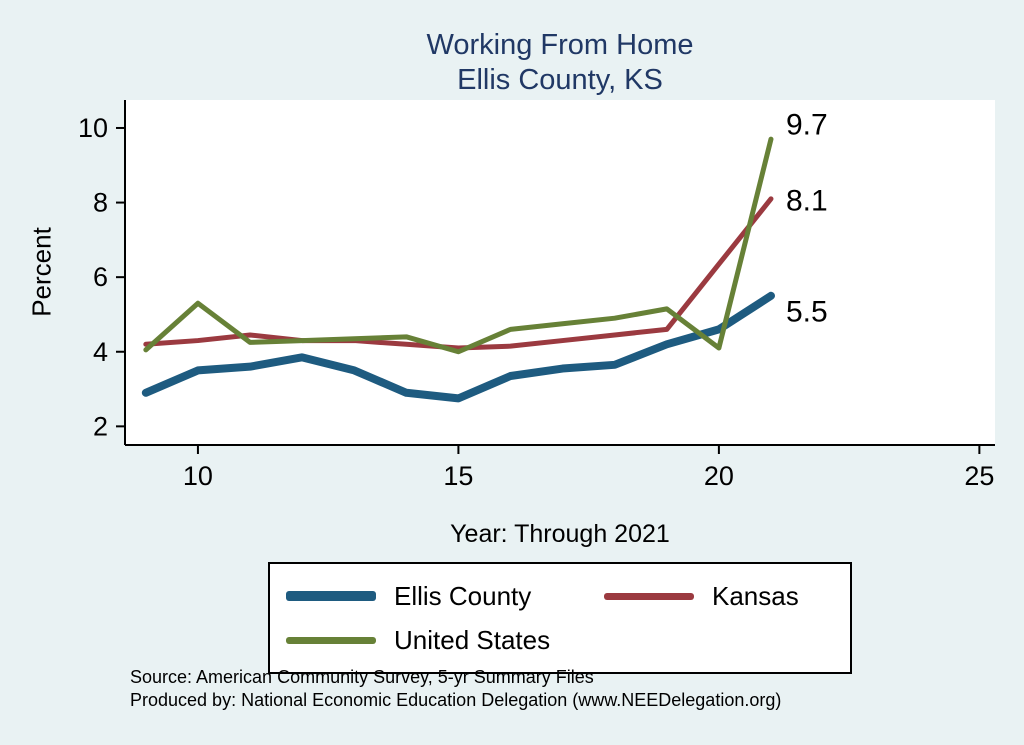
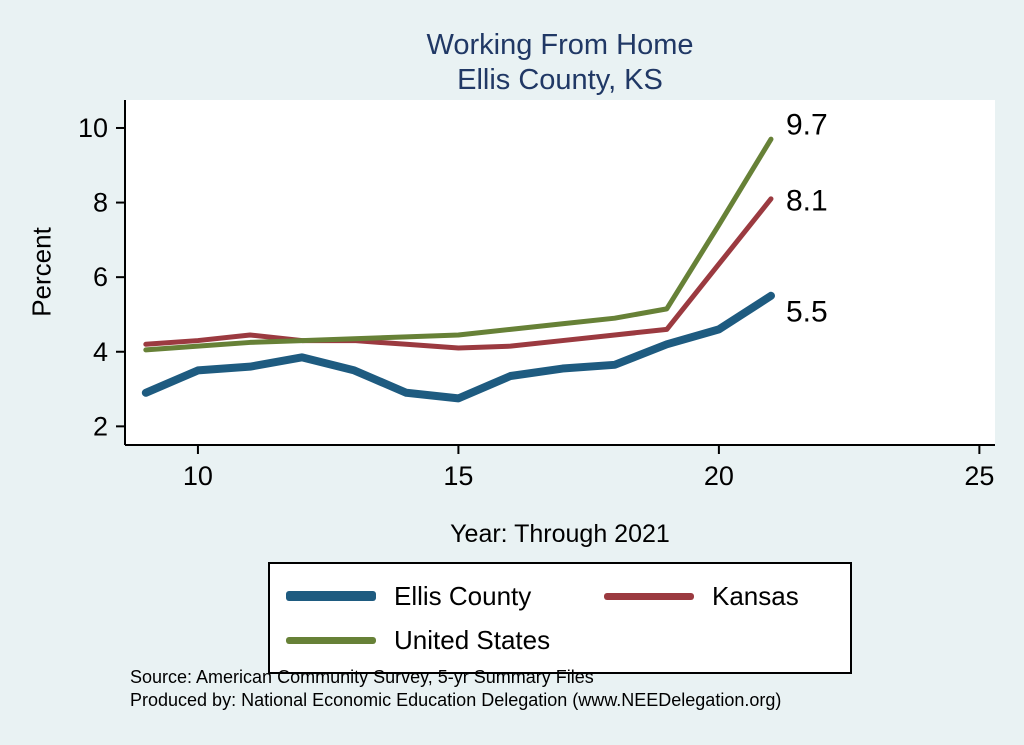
United States/10: 5.3 -> 4.2
United States/15: 4.0 -> 4.5
United States/20: 4.1 -> 7.4
